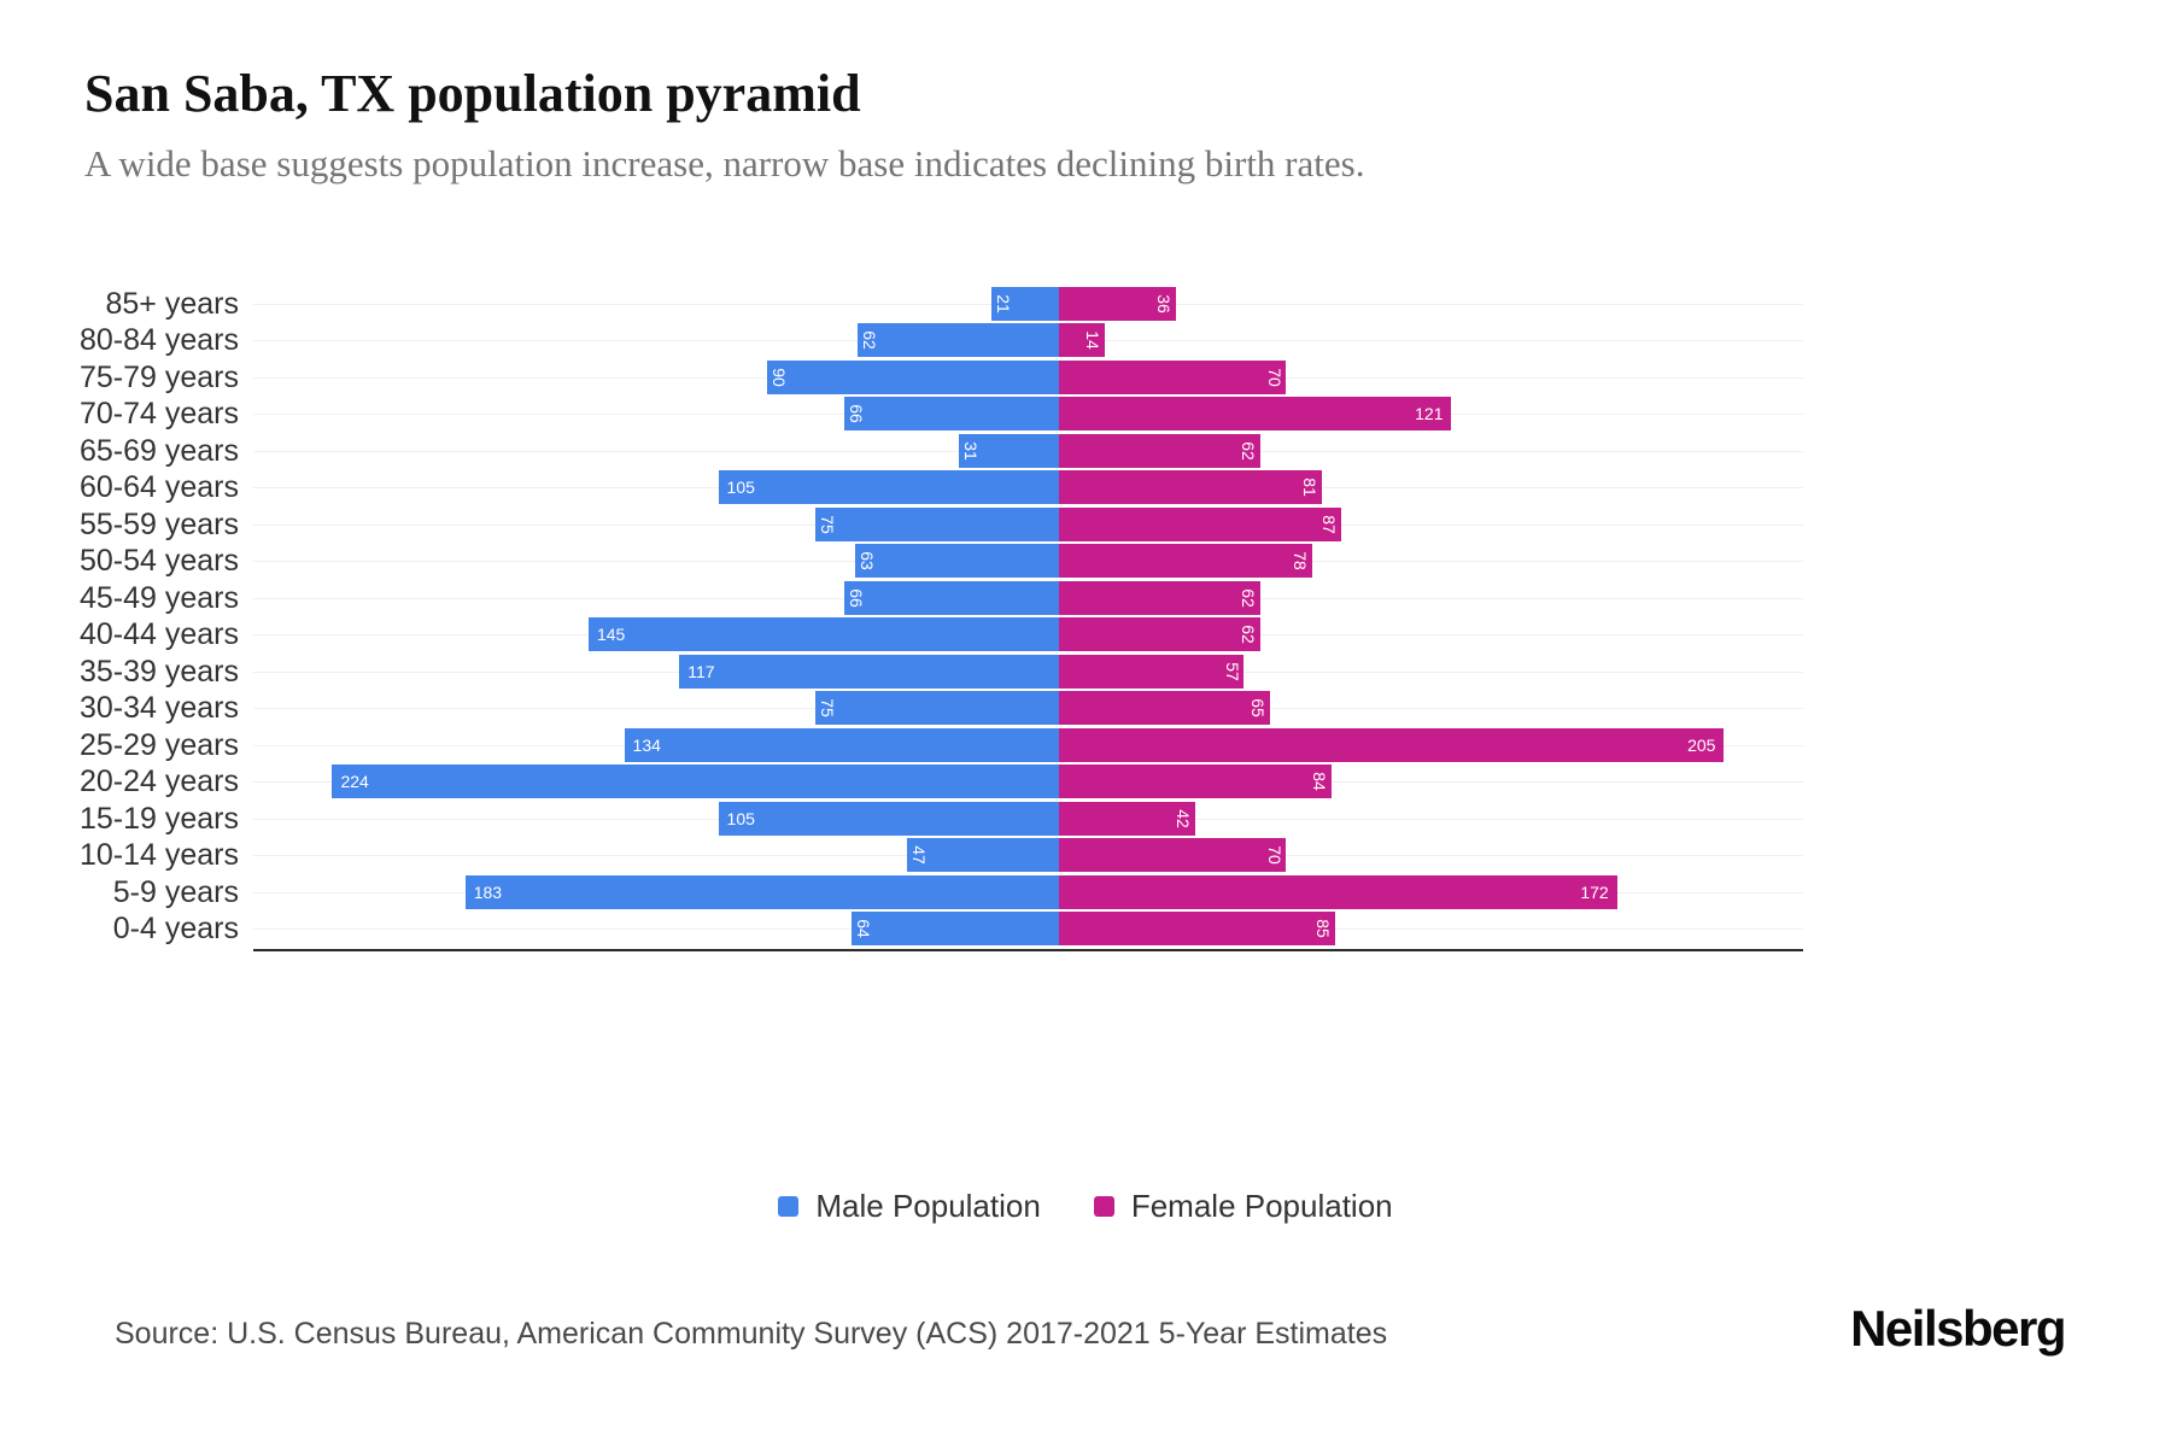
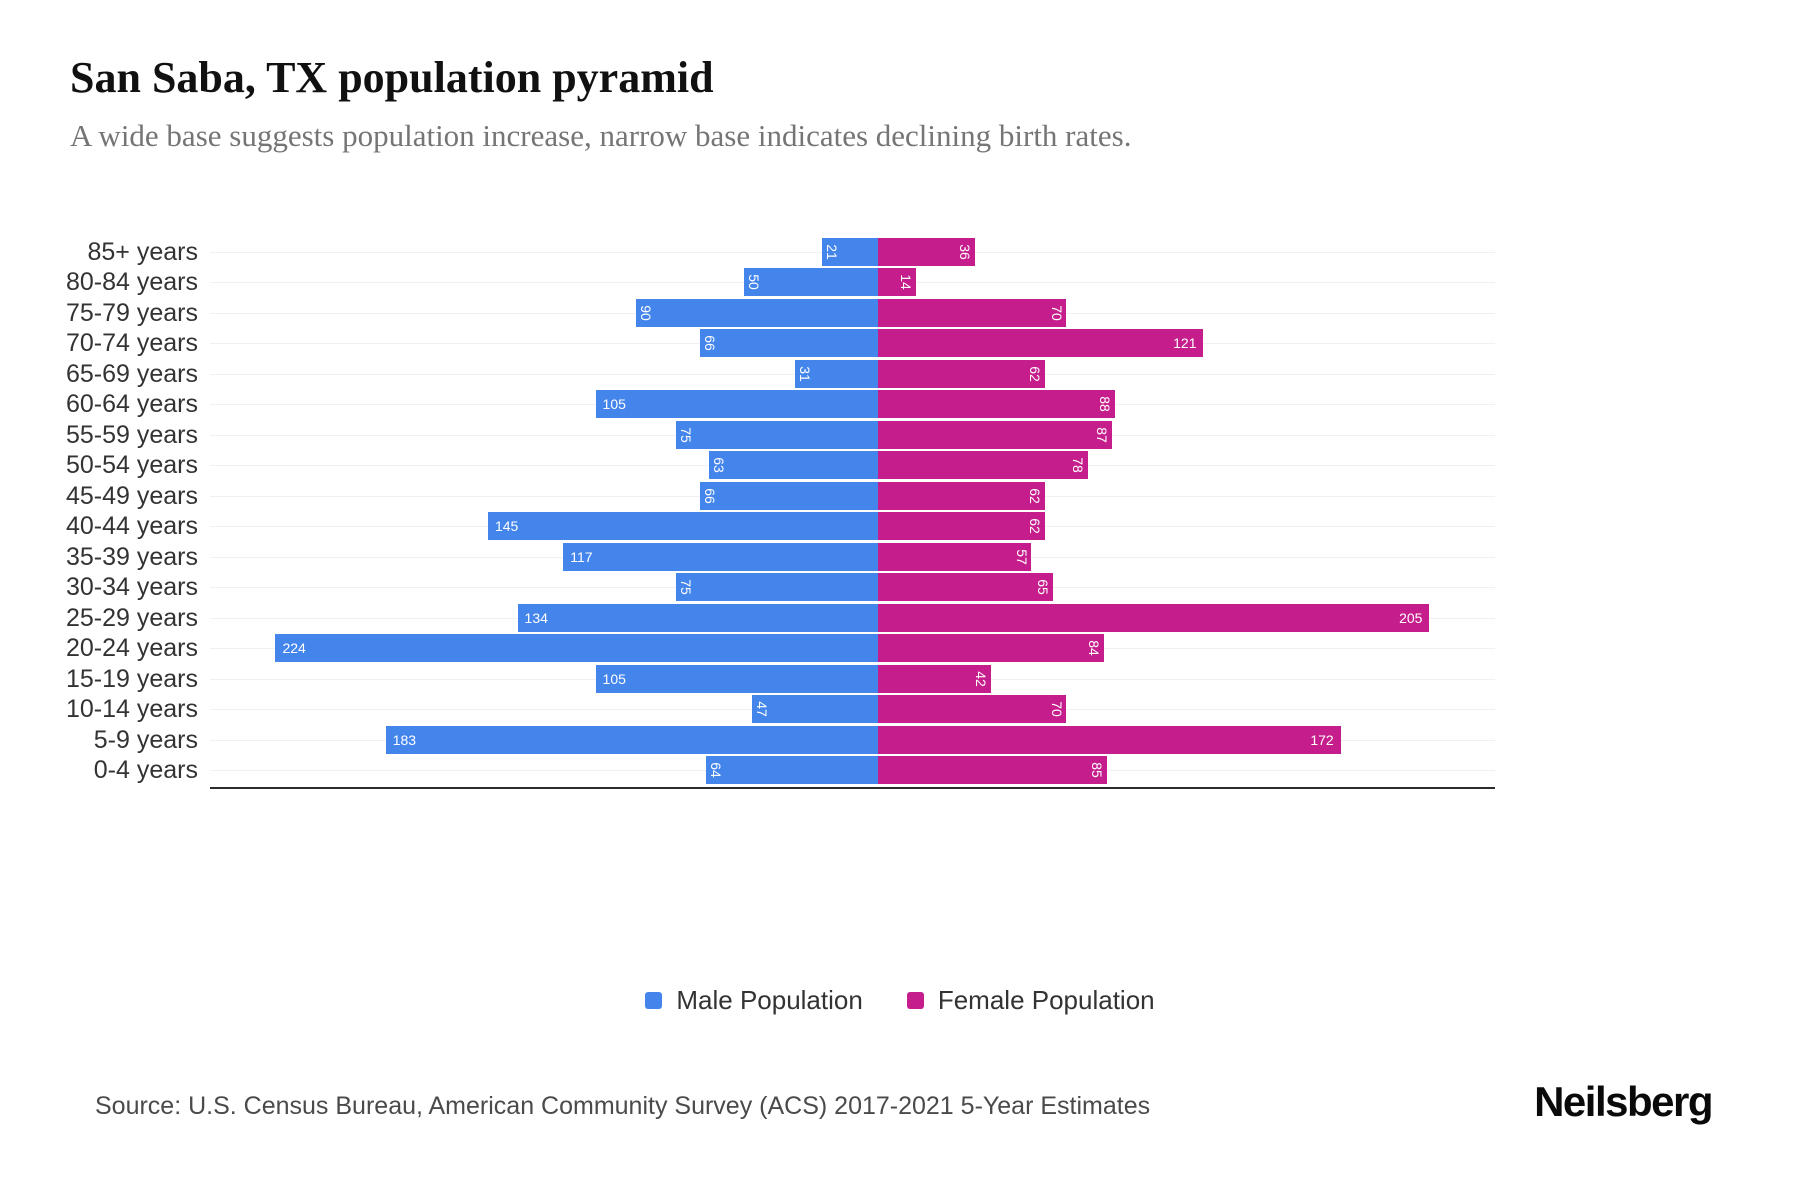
Male Population/80-84 years: 62 -> 50
Female Population/60-64 years: 81 -> 88
